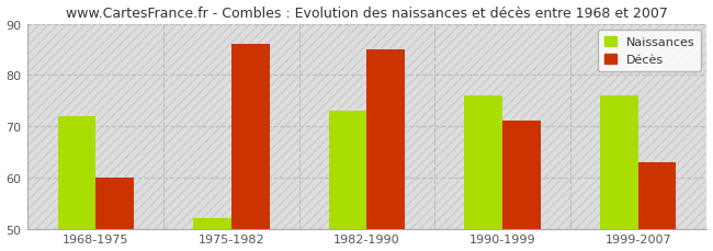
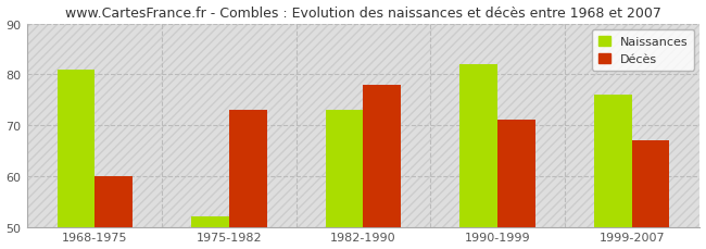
Naissances/1968-1975: 72 -> 81
Décès/1975-1982: 86 -> 73
Décès/1982-1990: 85 -> 78
Naissances/1990-1999: 76 -> 82
Décès/1999-2007: 63 -> 67
